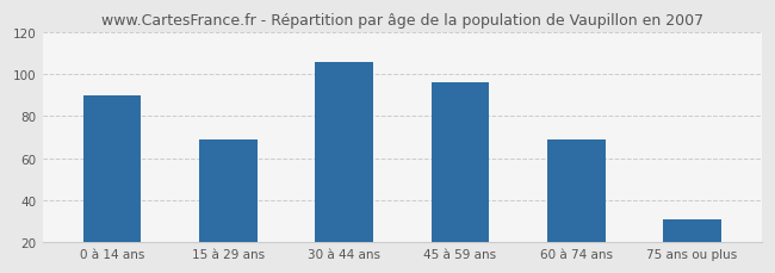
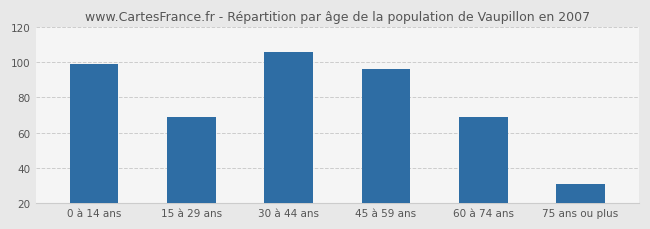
0 à 14 ans: 90 -> 99
